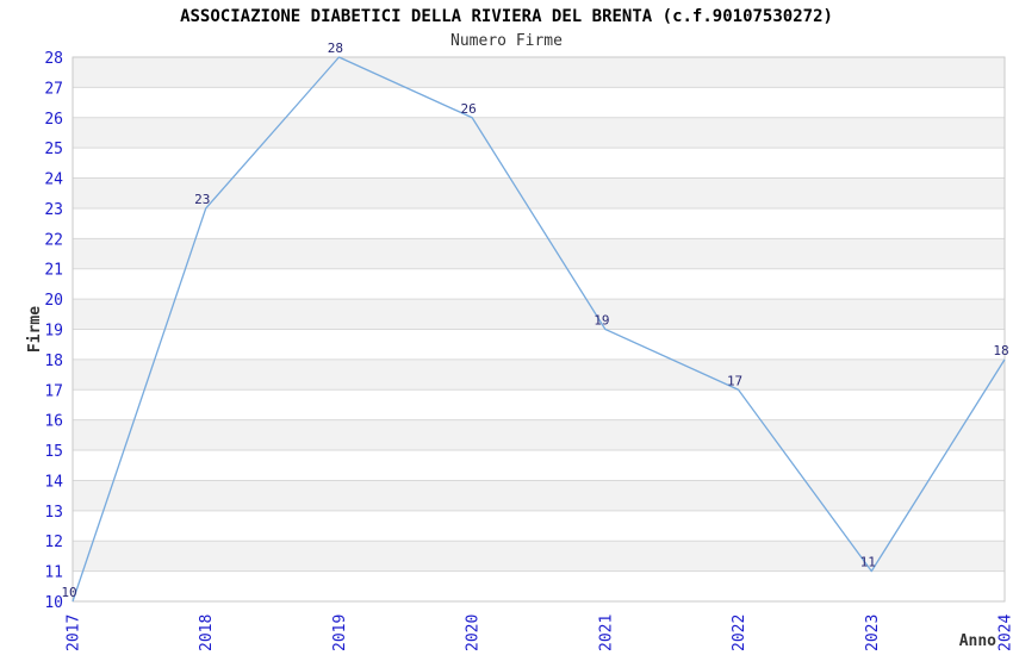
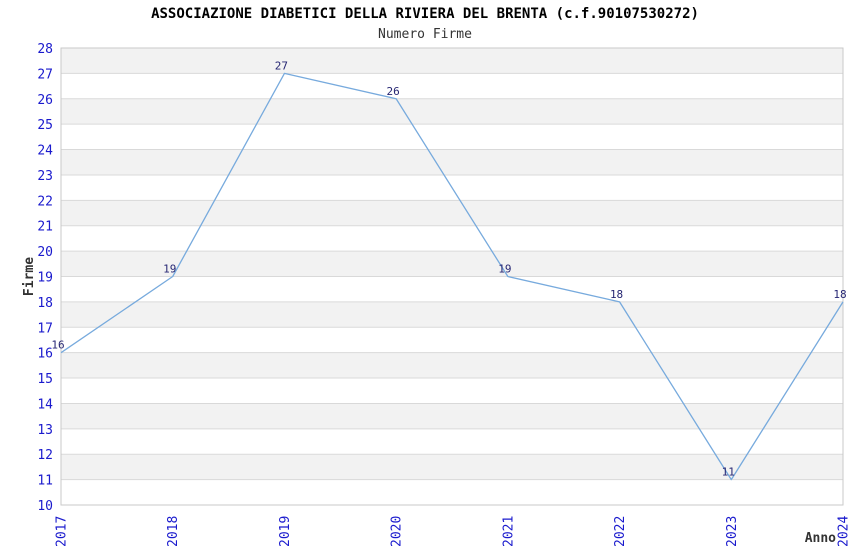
2017: 10 -> 16
2018: 23 -> 19
2019: 28 -> 27
2022: 17 -> 18
